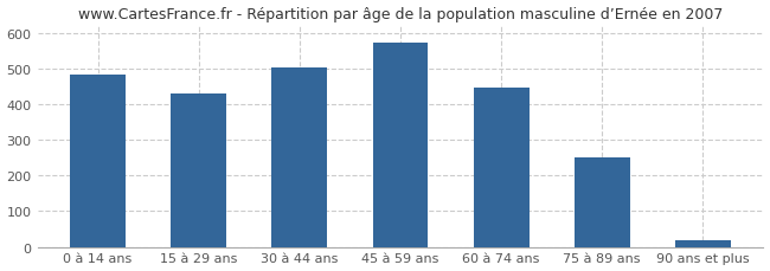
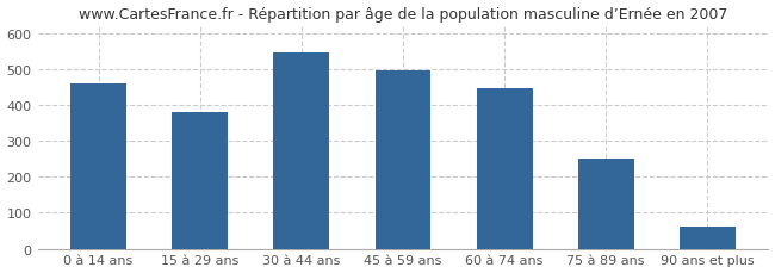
0 à 14 ans: 483 -> 460
15 à 29 ans: 430 -> 380
30 à 44 ans: 503 -> 545
45 à 59 ans: 572 -> 495
90 ans et plus: 19 -> 60
